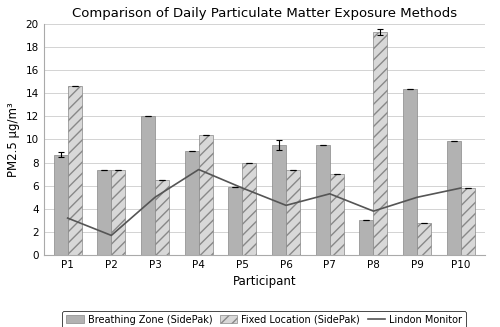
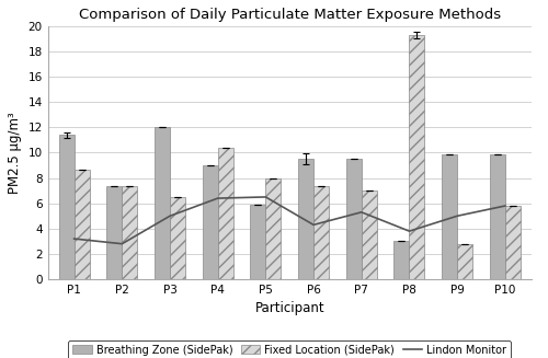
Breathing Zone (SidePak)/P1: 8.7 -> 11.4
Fixed Location (SidePak)/P1: 14.6 -> 8.7
Lindon Monitor/P2: 1.7 -> 2.8
Lindon Monitor/P4: 7.4 -> 6.4
Lindon Monitor/P5: 5.8 -> 6.5
Breathing Zone (SidePak)/P9: 14.4 -> 9.9
